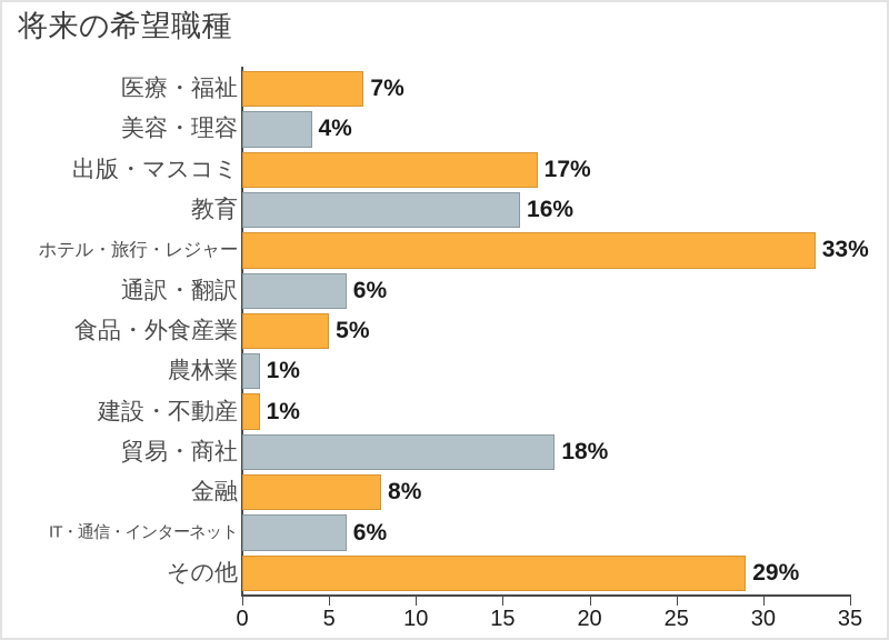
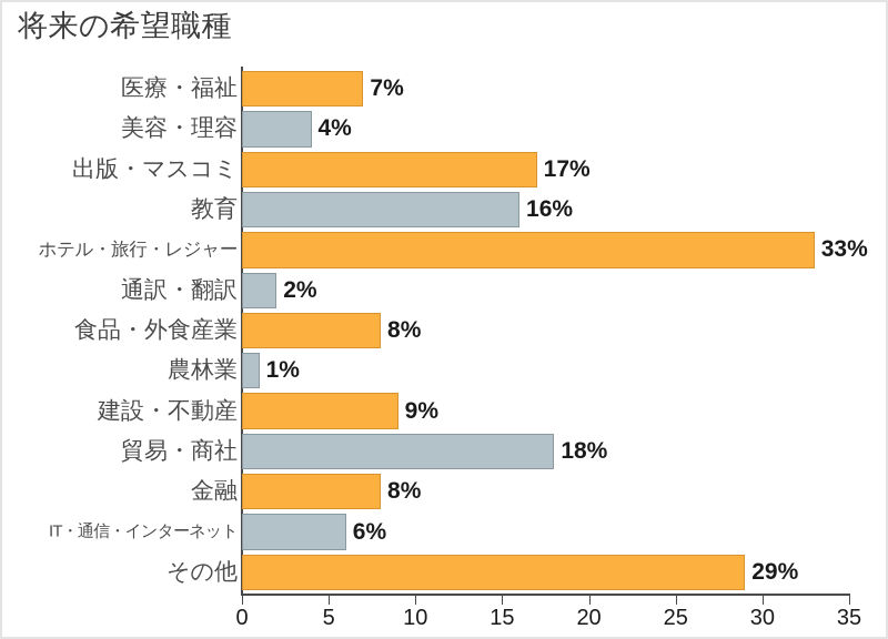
通訳・翻訳: 6% -> 2%
食品・外食産業: 5% -> 8%
建設・不動産: 1% -> 9%
